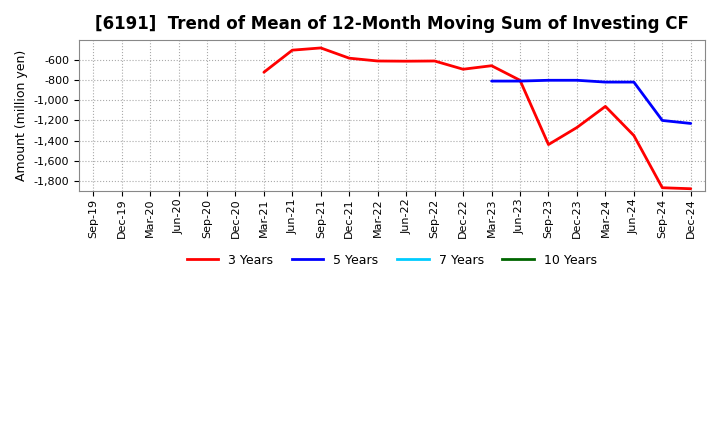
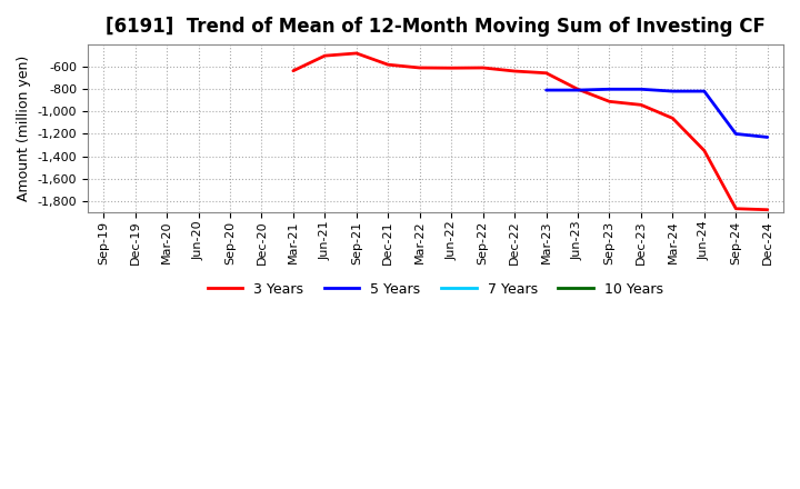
3 Years/Mar-21: -720 -> -640
3 Years/Dec-22: -690 -> -640
3 Years/Sep-23: -1,440 -> -910
3 Years/Dec-23: -1,270 -> -940
